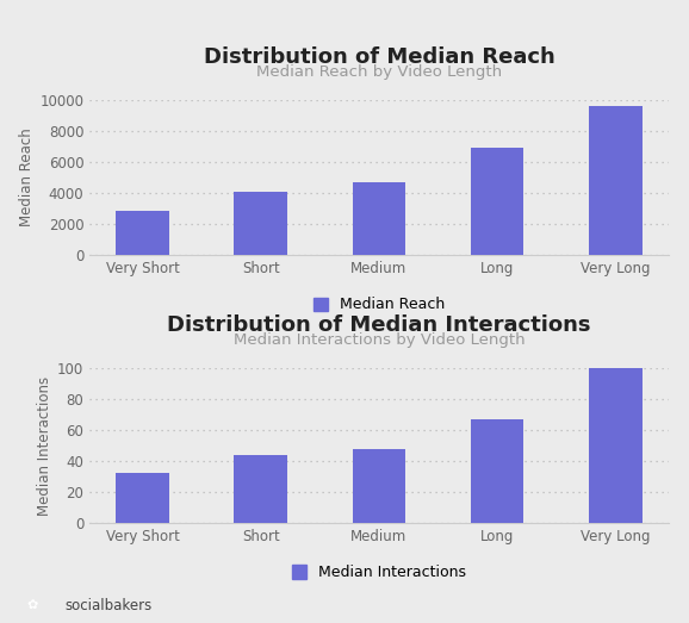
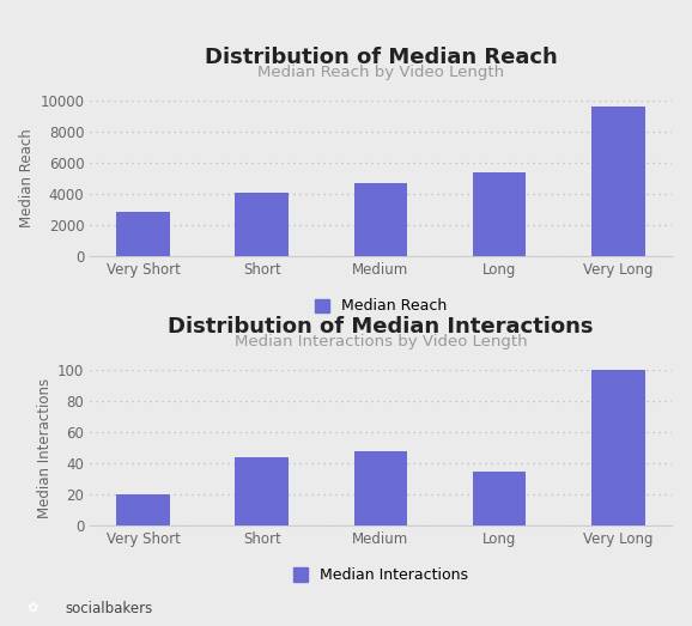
Distribution of Median Reach/Long: 6900 -> 5400
Distribution of Median Interactions/Very Short: 32 -> 20
Distribution of Median Interactions/Long: 67 -> 35
